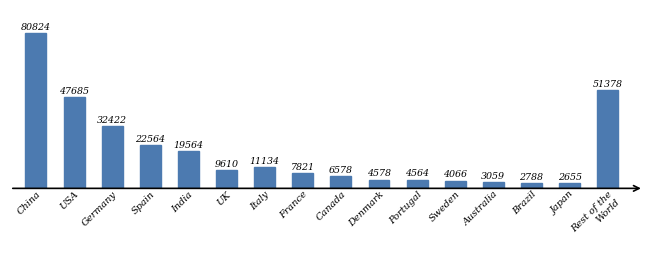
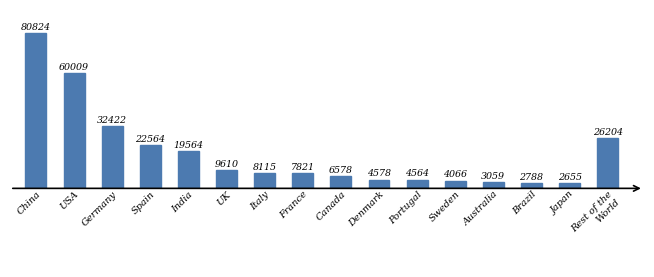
USA: 47685 -> 60009
Italy: 11134 -> 8115
Rest of the World: 51378 -> 26204
